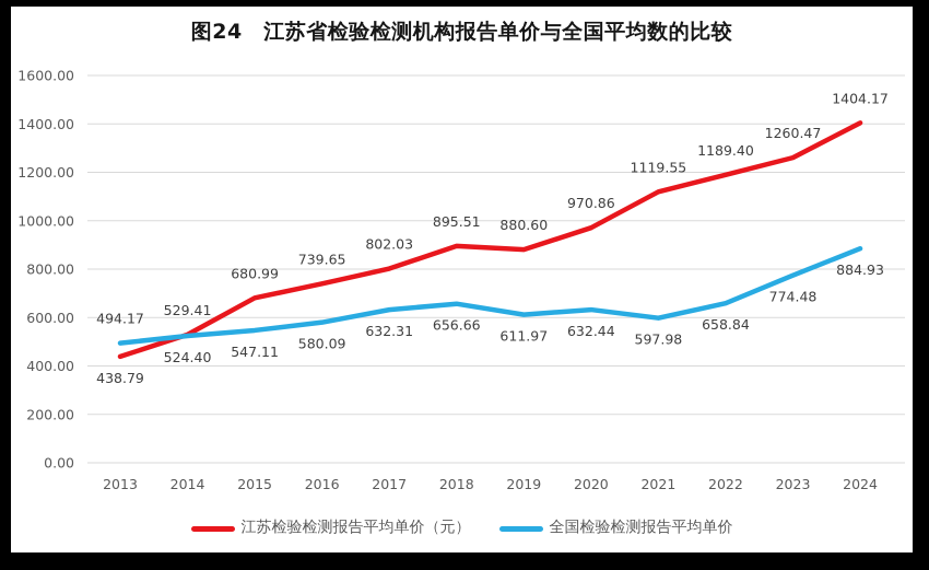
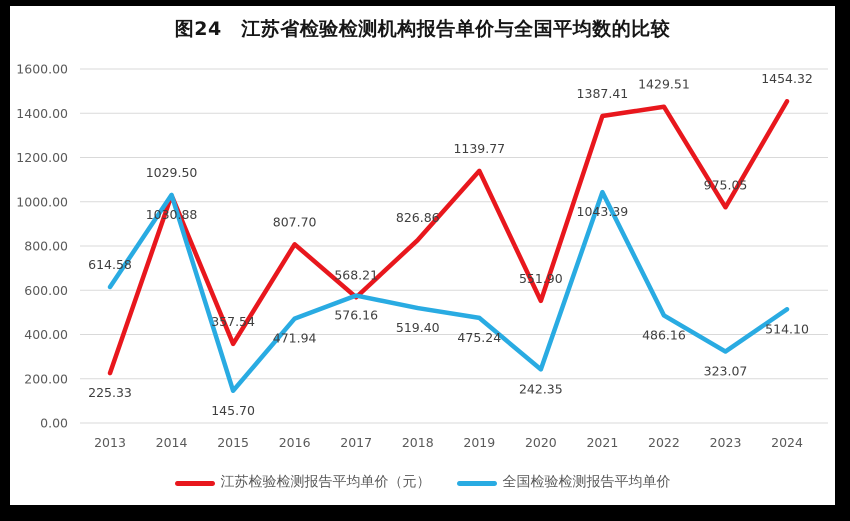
江苏检验检测报告平均单价（元）/2013: 438.79 -> 225.33
全国检验检测报告平均单价/2013: 494.17 -> 614.58
江苏检验检测报告平均单价（元）/2014: 529.41 -> 1029.50
全国检验检测报告平均单价/2014: 524.40 -> 1030.88
江苏检验检测报告平均单价（元）/2015: 680.99 -> 357.54
全国检验检测报告平均单价/2015: 547.11 -> 145.70
江苏检验检测报告平均单价（元）/2016: 739.65 -> 807.70
全国检验检测报告平均单价/2016: 580.09 -> 471.94
江苏检验检测报告平均单价（元）/2017: 802.03 -> 568.21
全国检验检测报告平均单价/2017: 632.31 -> 576.16
江苏检验检测报告平均单价（元）/2018: 895.51 -> 826.86
全国检验检测报告平均单价/2018: 656.66 -> 519.40
江苏检验检测报告平均单价（元）/2019: 880.60 -> 1139.77
全国检验检测报告平均单价/2019: 611.97 -> 475.24
江苏检验检测报告平均单价（元）/2020: 970.86 -> 551.90
全国检验检测报告平均单价/2020: 632.44 -> 242.35
江苏检验检测报告平均单价（元）/2021: 1119.55 -> 1387.41
全国检验检测报告平均单价/2021: 597.98 -> 1043.39
江苏检验检测报告平均单价（元）/2022: 1189.40 -> 1429.51
全国检验检测报告平均单价/2022: 658.84 -> 486.16
江苏检验检测报告平均单价（元）/2023: 1260.47 -> 975.05
全国检验检测报告平均单价/2023: 774.48 -> 323.07
江苏检验检测报告平均单价（元）/2024: 1404.17 -> 1454.32
全国检验检测报告平均单价/2024: 884.93 -> 514.10
